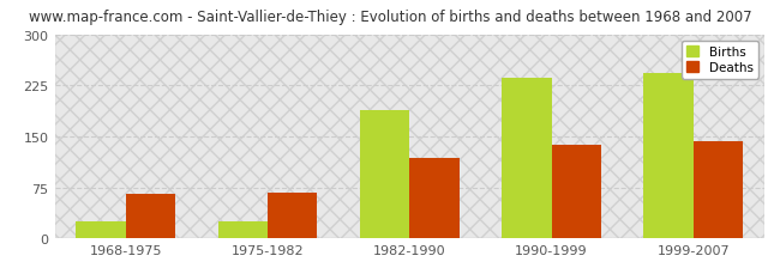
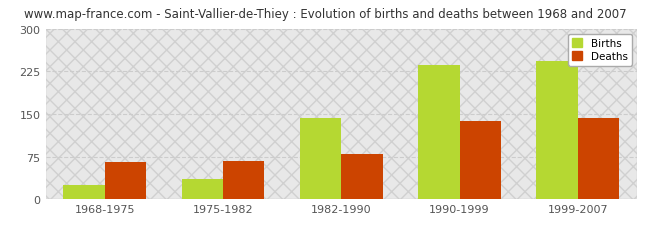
Births/1975-1982: 24 -> 35
Births/1982-1990: 188 -> 143
Deaths/1982-1990: 118 -> 80
